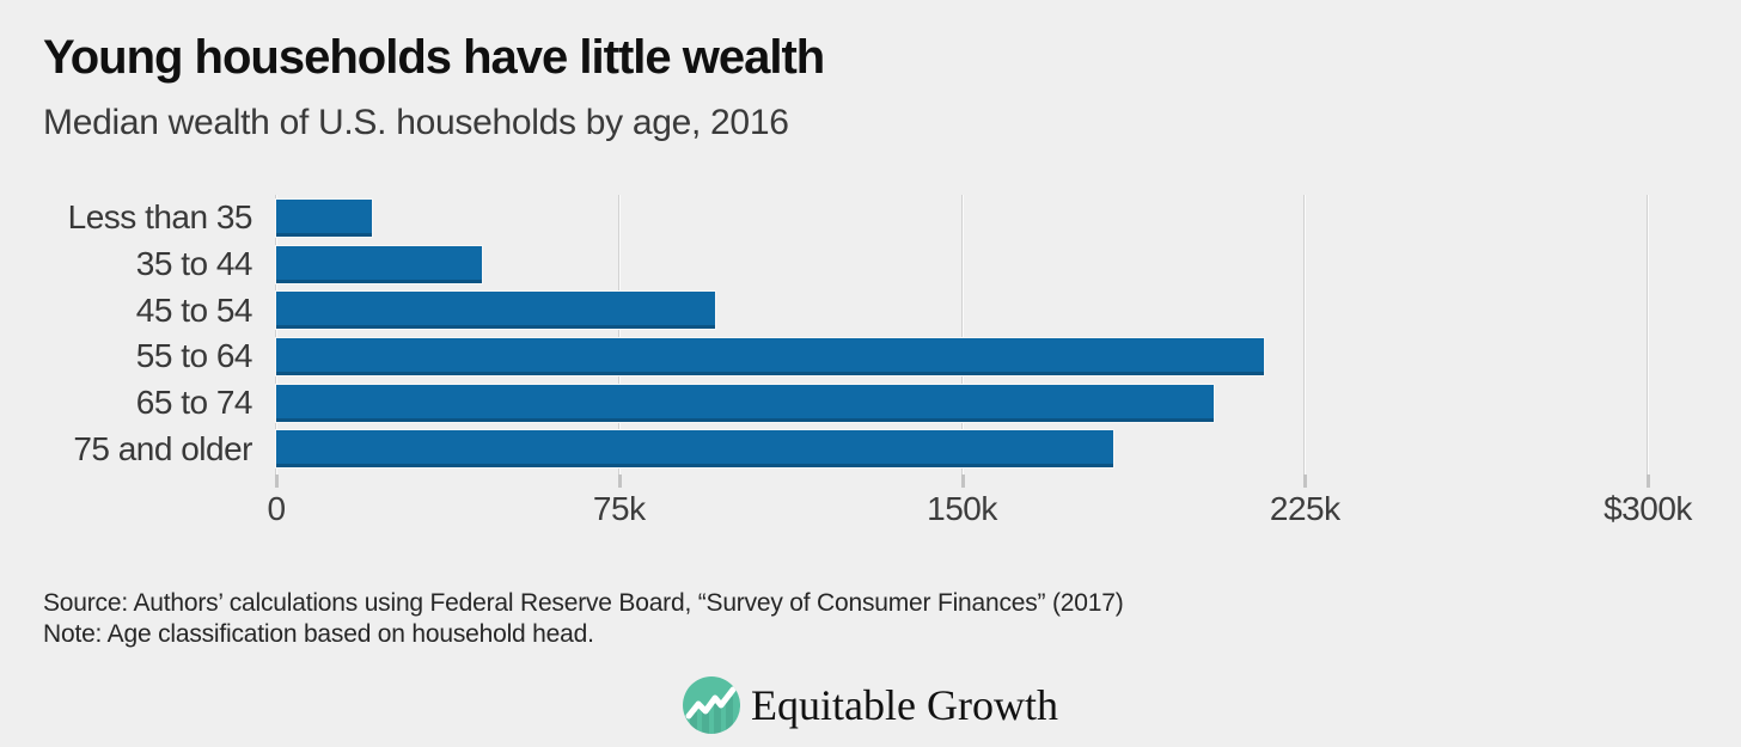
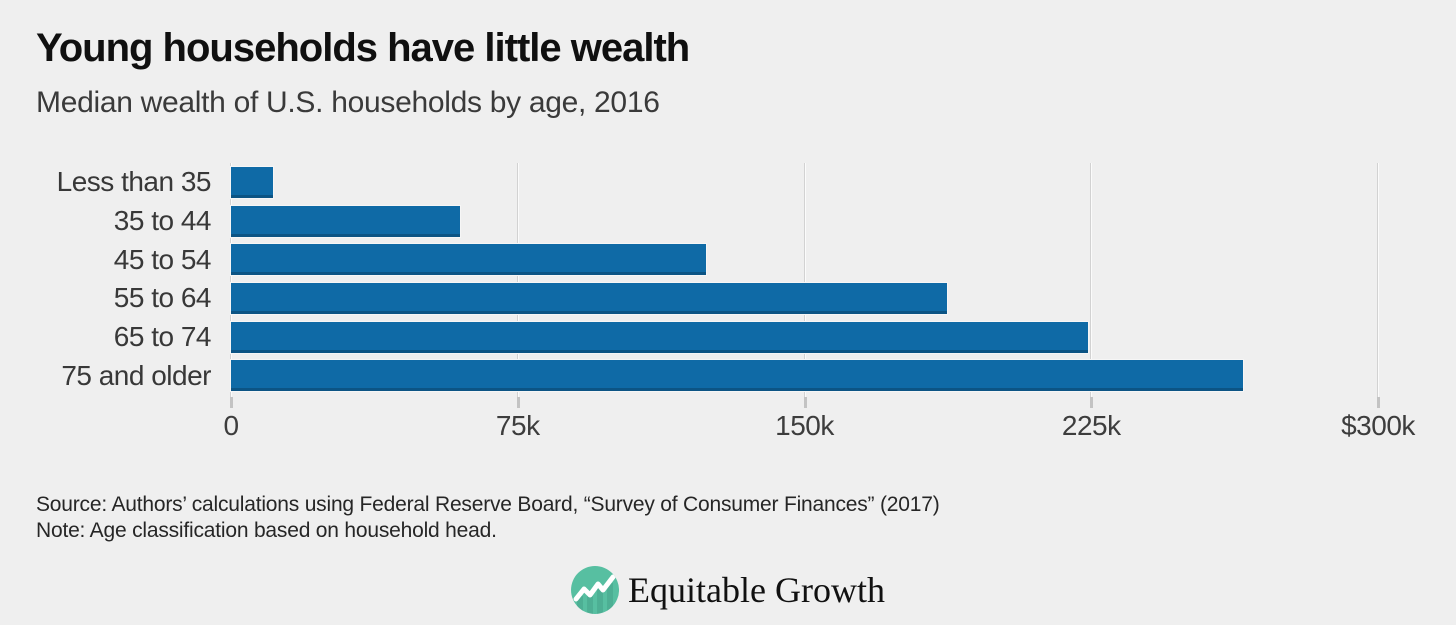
Less than 35: $21k -> $11k
35 to 44: $45k -> $60k
45 to 54: $96k -> $124k
55 to 64: $216k -> $187k
65 to 74: $205k -> $224k
75 and older: $183k -> $265k
